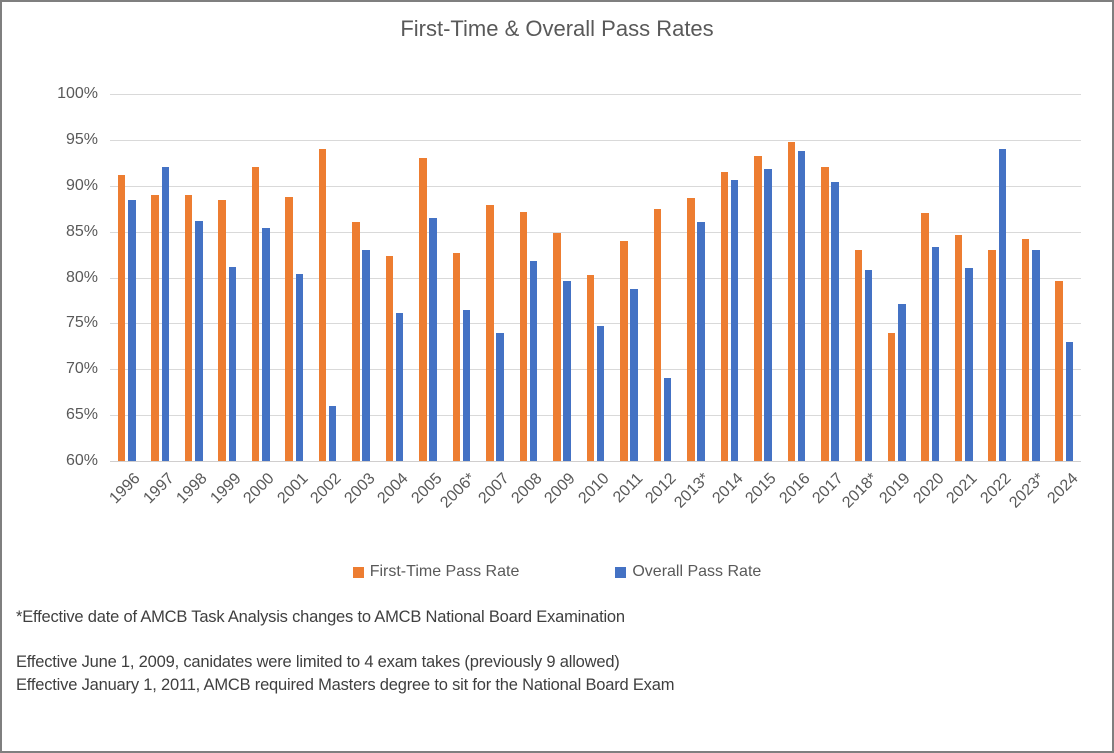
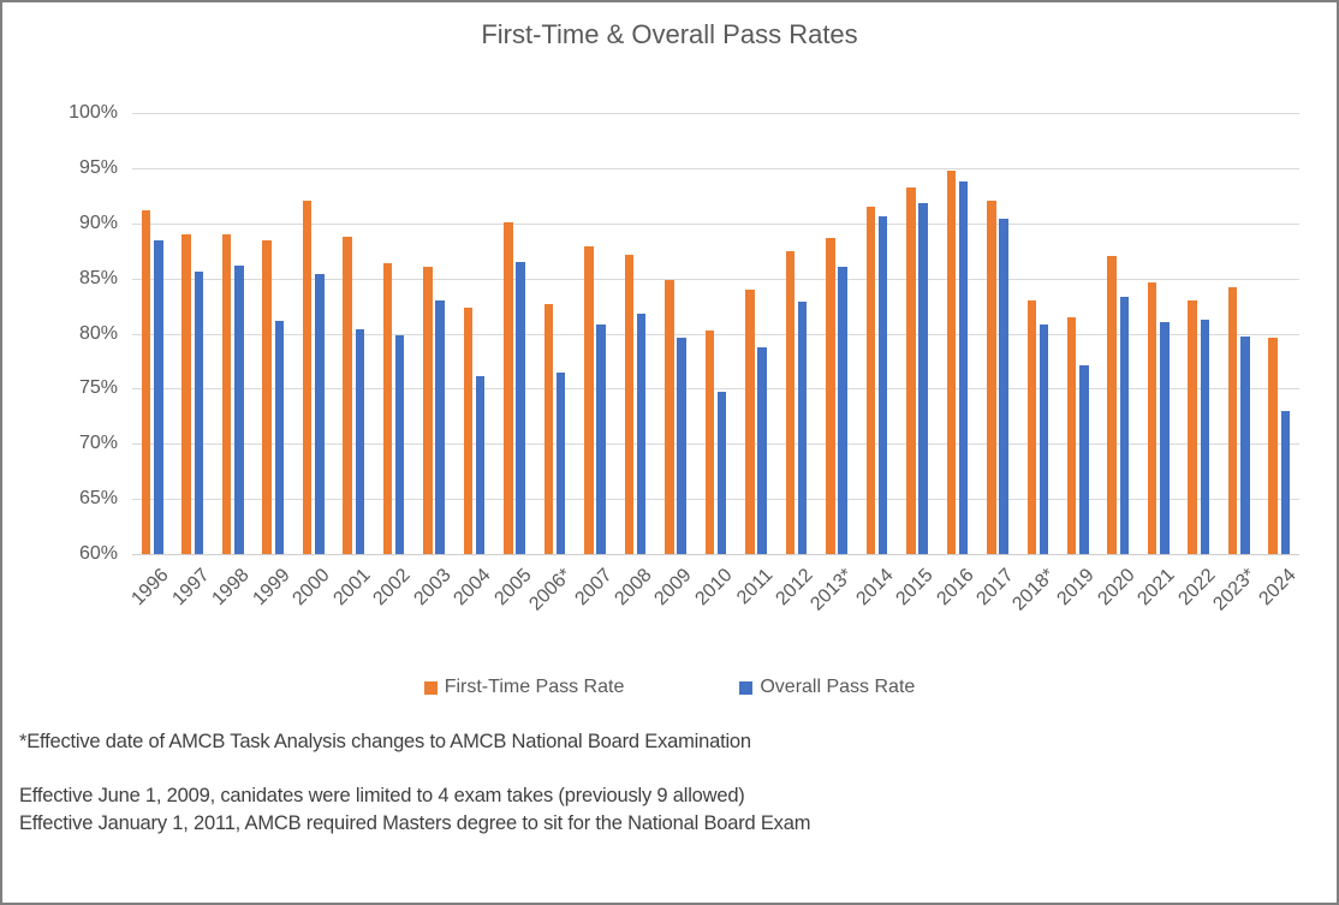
Overall Pass Rate/1997: 92% -> 86%
First-Time Pass Rate/2002: 94% -> 86%
Overall Pass Rate/2002: 66% -> 80%
First-Time Pass Rate/2005: 93% -> 90%
Overall Pass Rate/2007: 74% -> 81%
Overall Pass Rate/2012: 69% -> 83%
First-Time Pass Rate/2019: 74% -> 82%
Overall Pass Rate/2022: 94% -> 81%
Overall Pass Rate/2023*: 83% -> 80%
